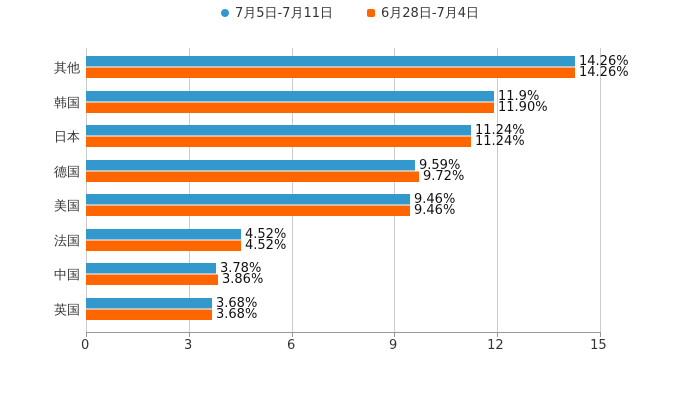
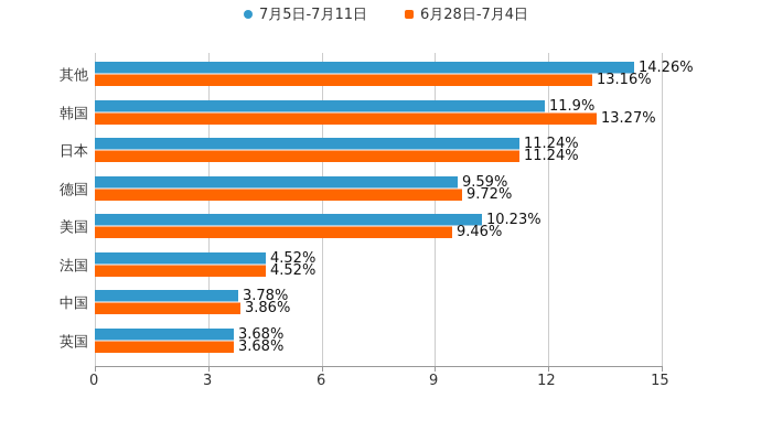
6月28日-7月4日/其他: 14.26% -> 13.16%
6月28日-7月4日/韩国: 11.90% -> 13.27%
7月5日-7月11日/美国: 9.46% -> 10.23%
